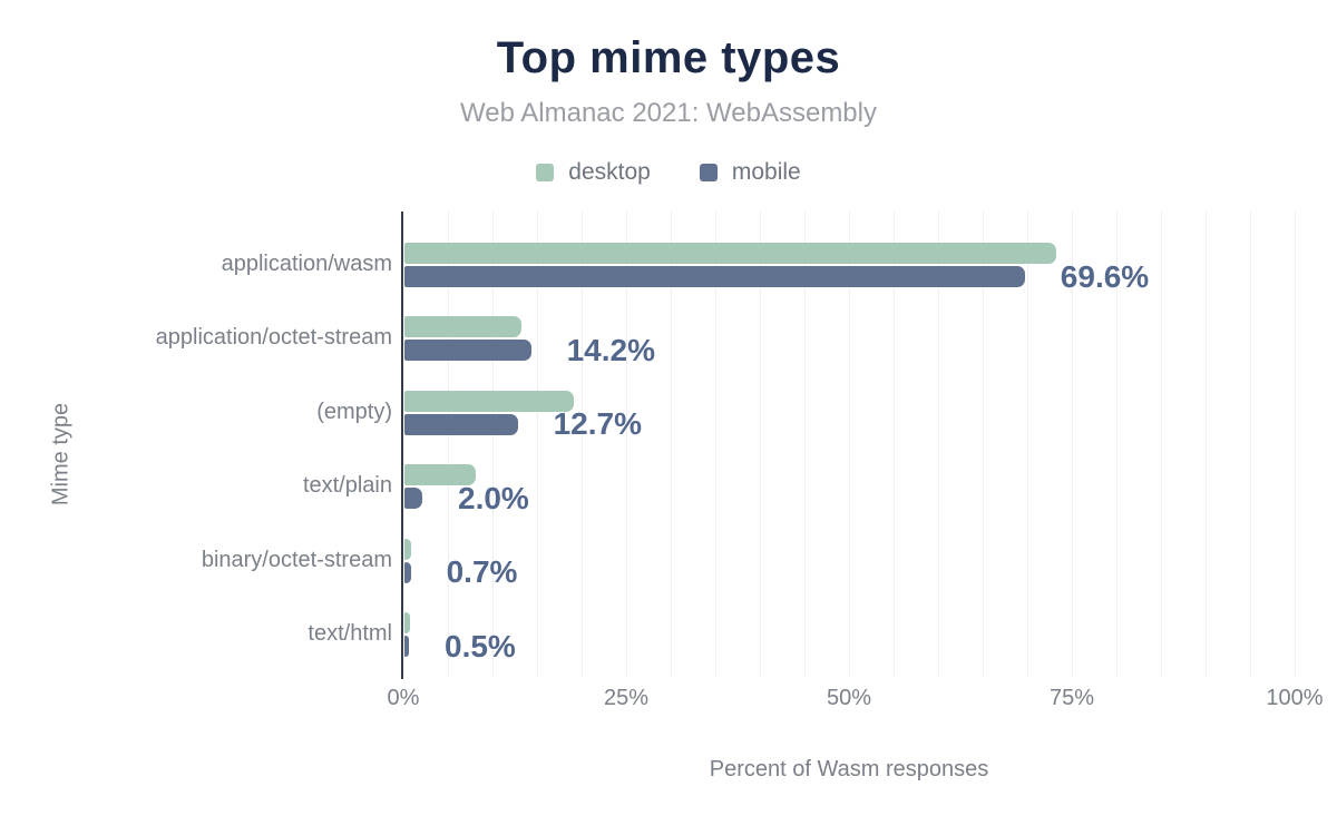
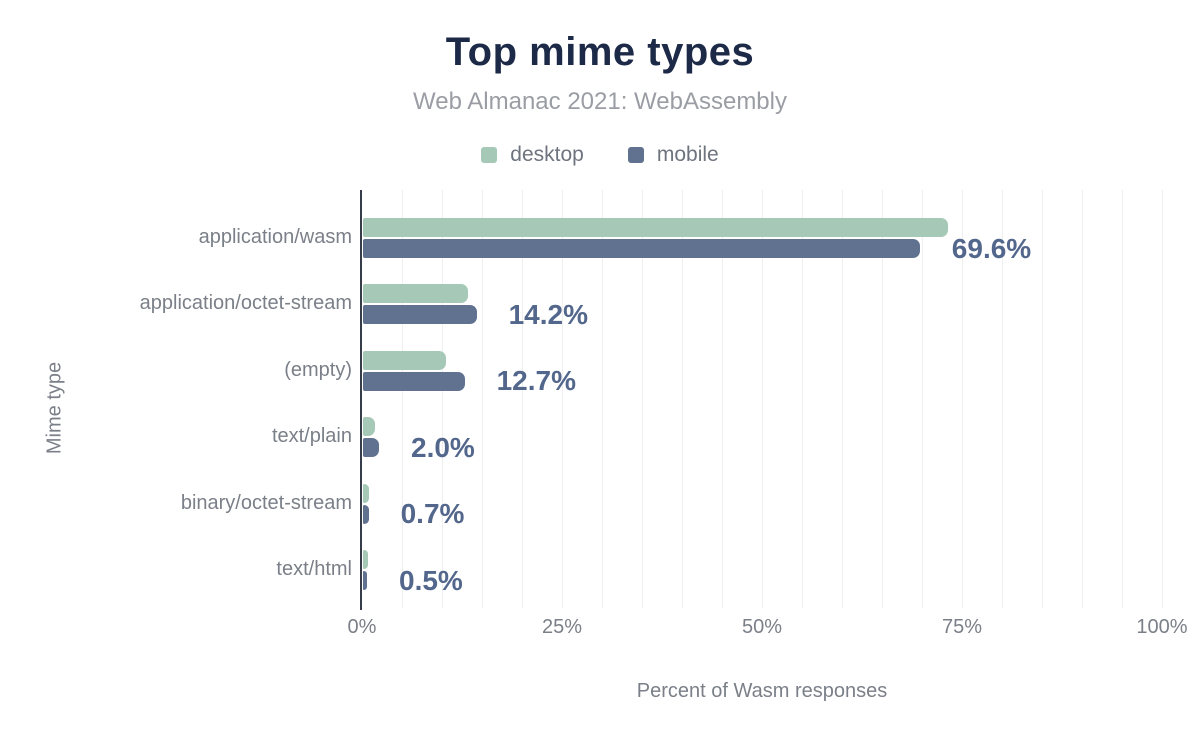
desktop/(empty): 19% -> 10%
desktop/text/plain: 8% -> 2%
